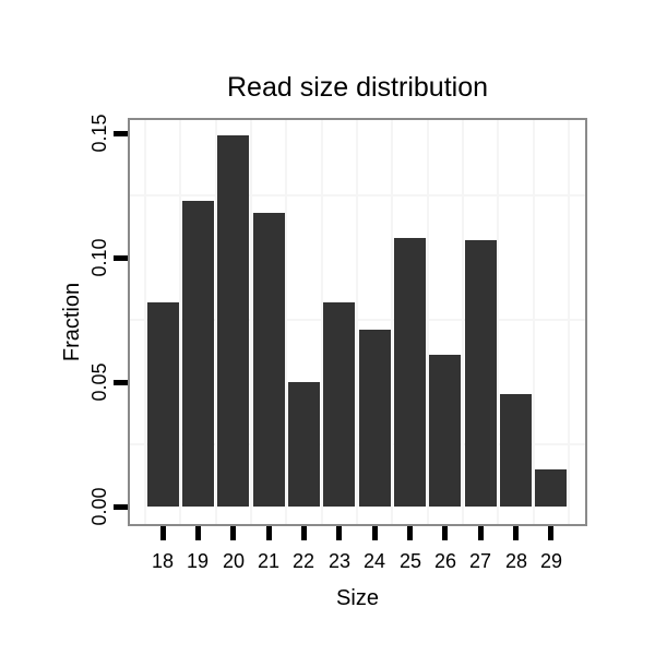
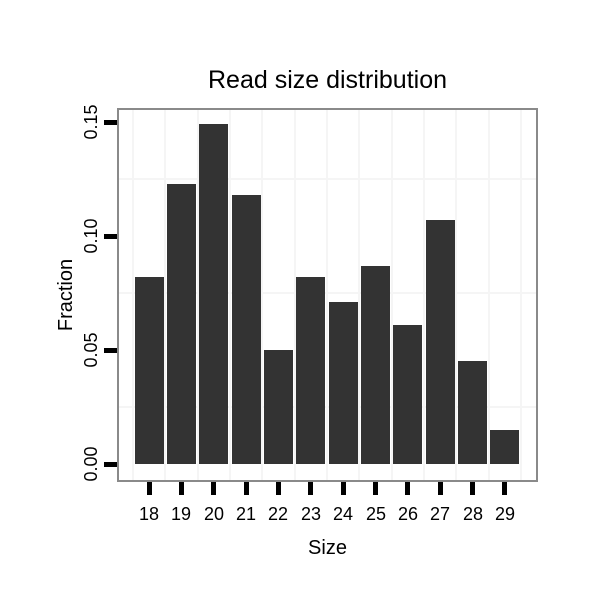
25: 0.108 -> 0.087
